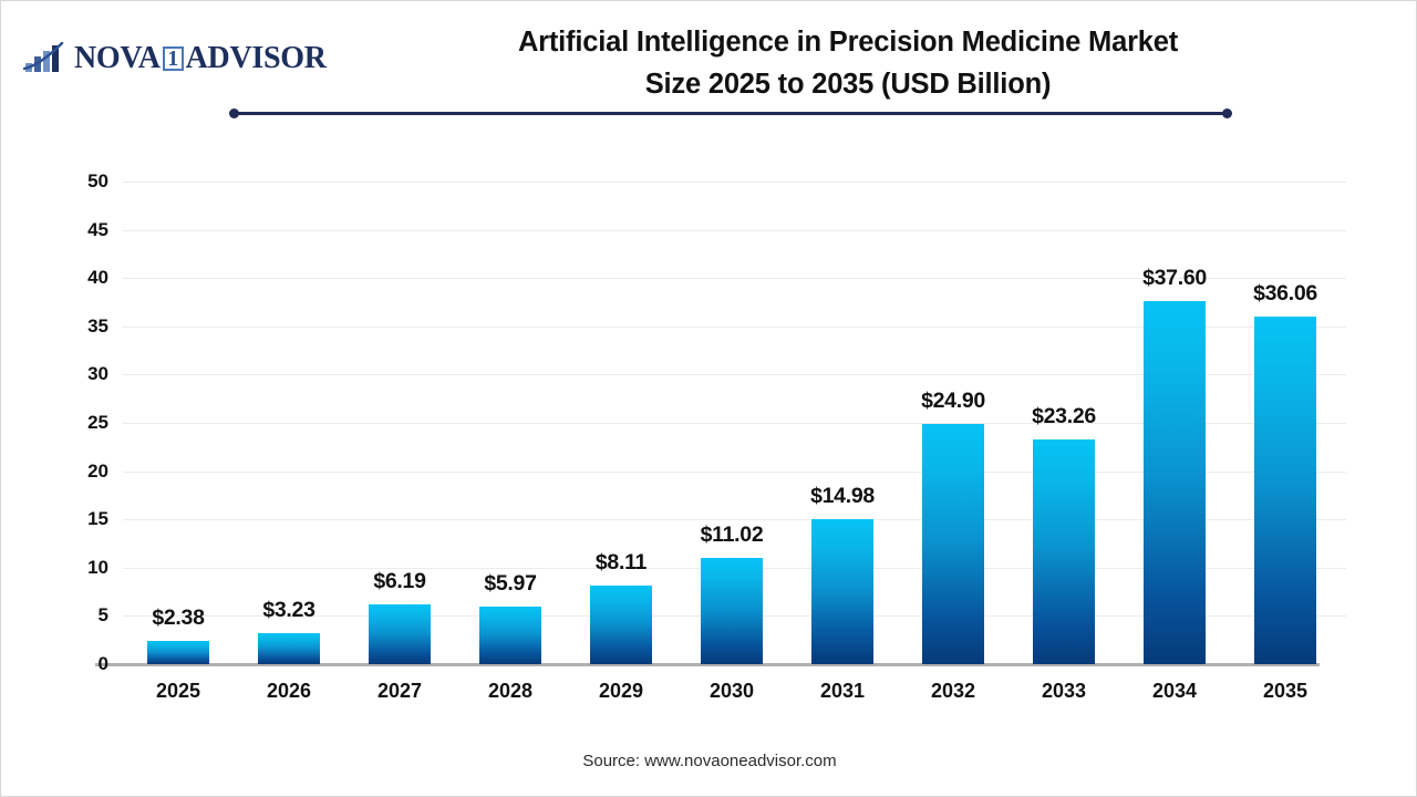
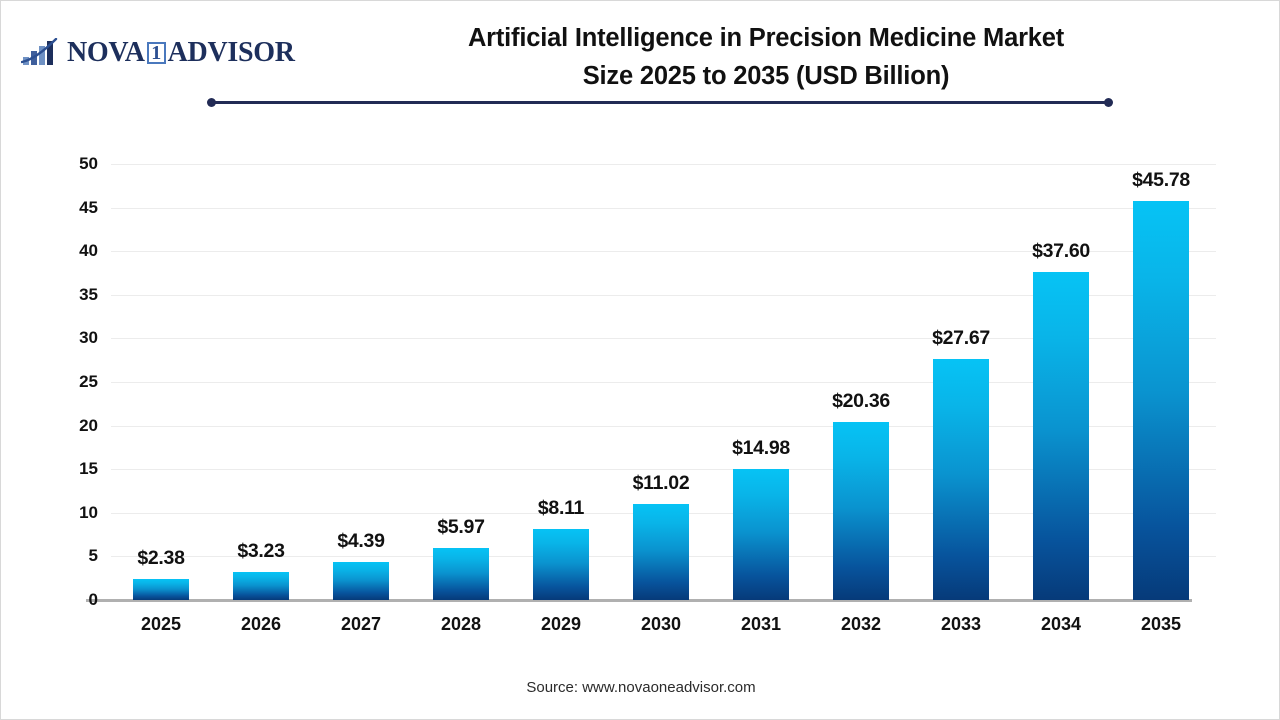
2027: $6.19 -> $4.39
2032: $24.90 -> $20.36
2033: $23.26 -> $27.67
2035: $36.06 -> $45.78
